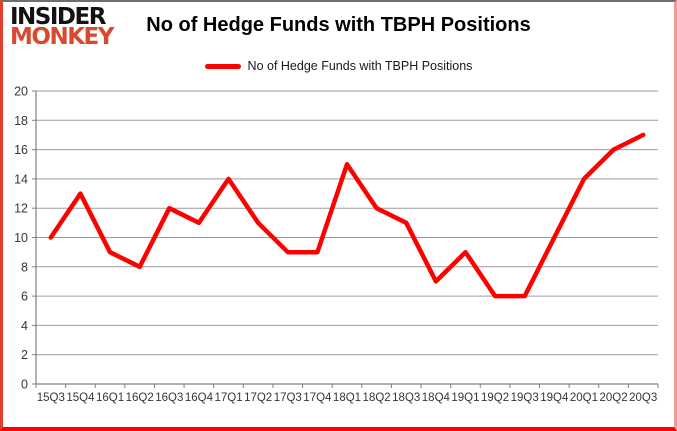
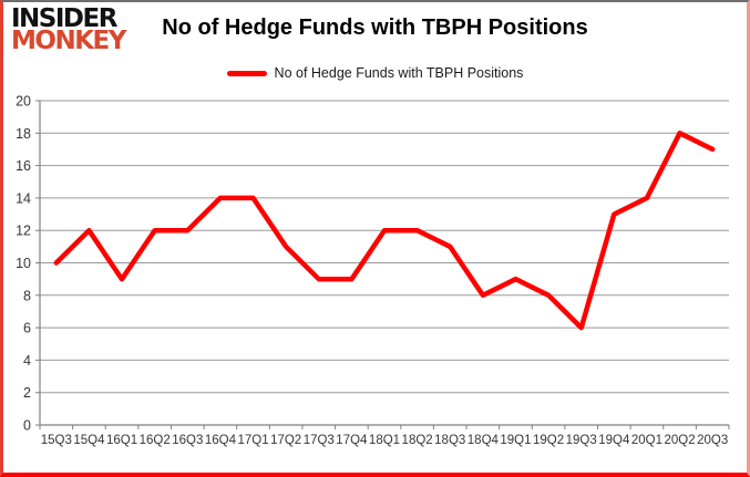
15Q4: 13 -> 12
16Q2: 8 -> 12
16Q4: 11 -> 14
18Q1: 15 -> 12
18Q4: 7 -> 8
19Q2: 6 -> 8
19Q4: 10 -> 13
20Q2: 16 -> 18
